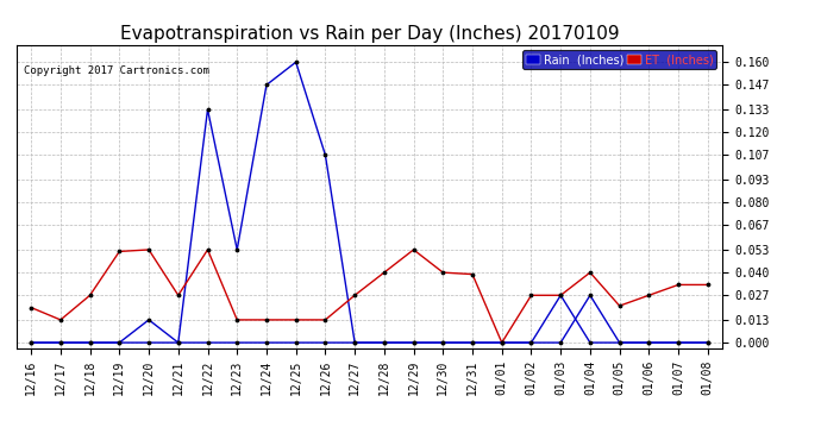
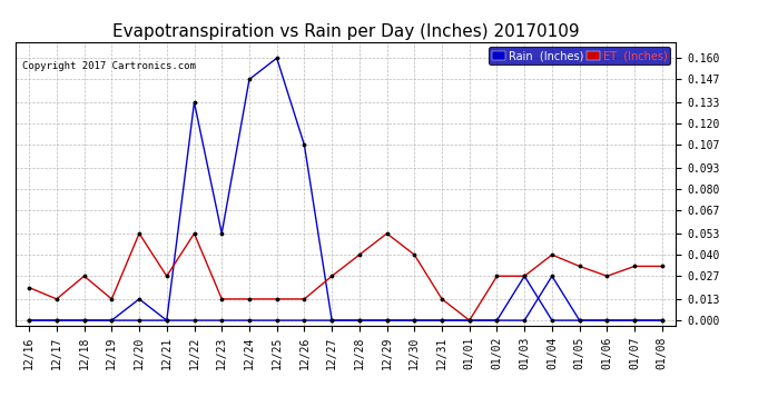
ET (Inches)/12/19: 0.052 -> 0.013
ET (Inches)/12/31: 0.039 -> 0.013
ET (Inches)/01/05: 0.021 -> 0.033
